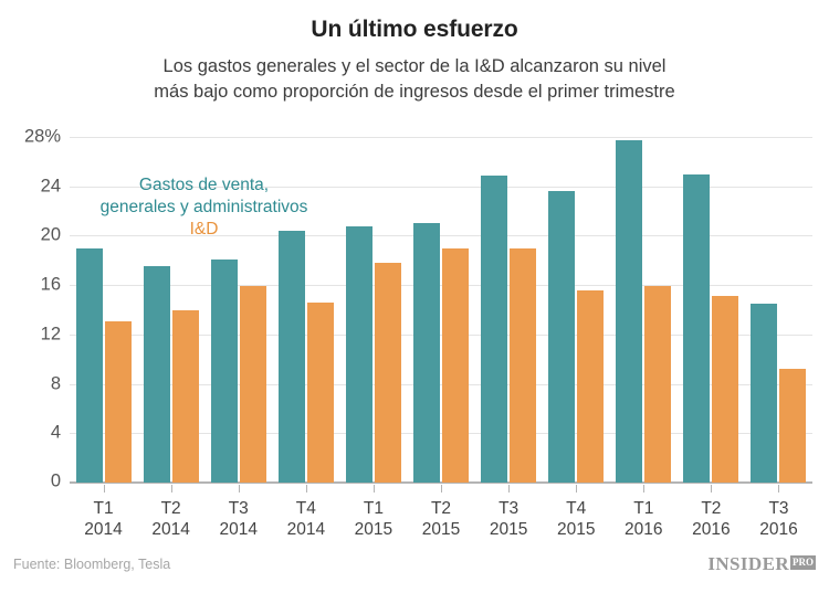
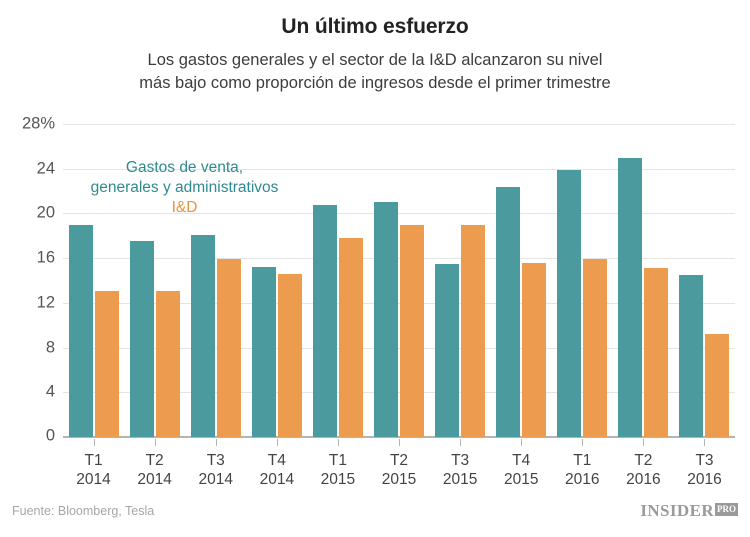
I&D/T2 2014: 14.0% -> 13.1%
Gastos de venta, generales y administrativos/T4 2014: 20.4% -> 15.2%
Gastos de venta, generales y administrativos/T3 2015: 24.9% -> 15.5%
Gastos de venta, generales y administrativos/T4 2015: 23.6% -> 22.4%
Gastos de venta, generales y administrativos/T1 2016: 27.7% -> 23.9%
